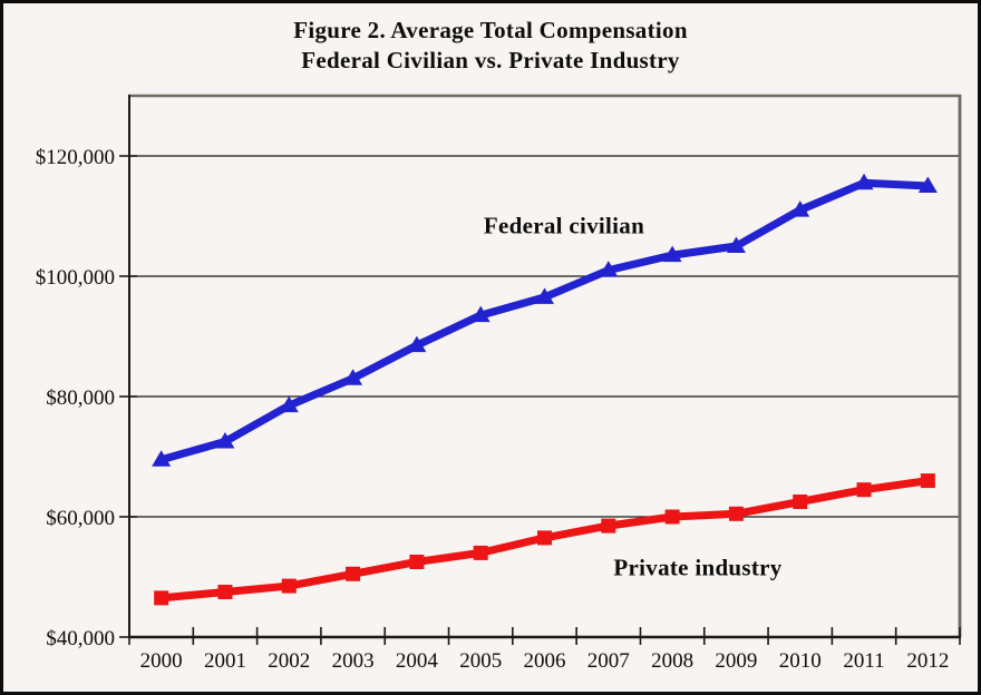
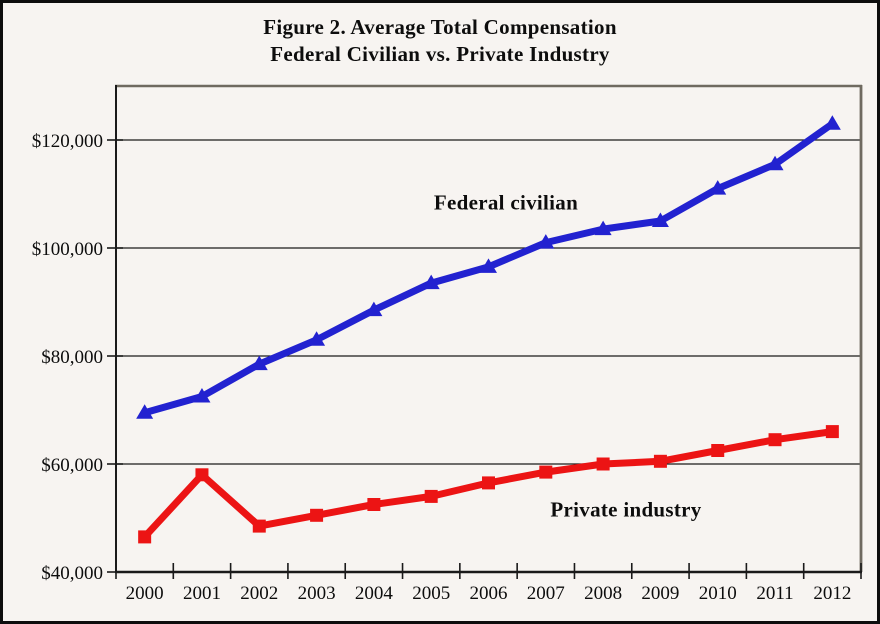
Private industry/2001: $48000 -> $58000
Federal civilian/2012: $115000 -> $123000
